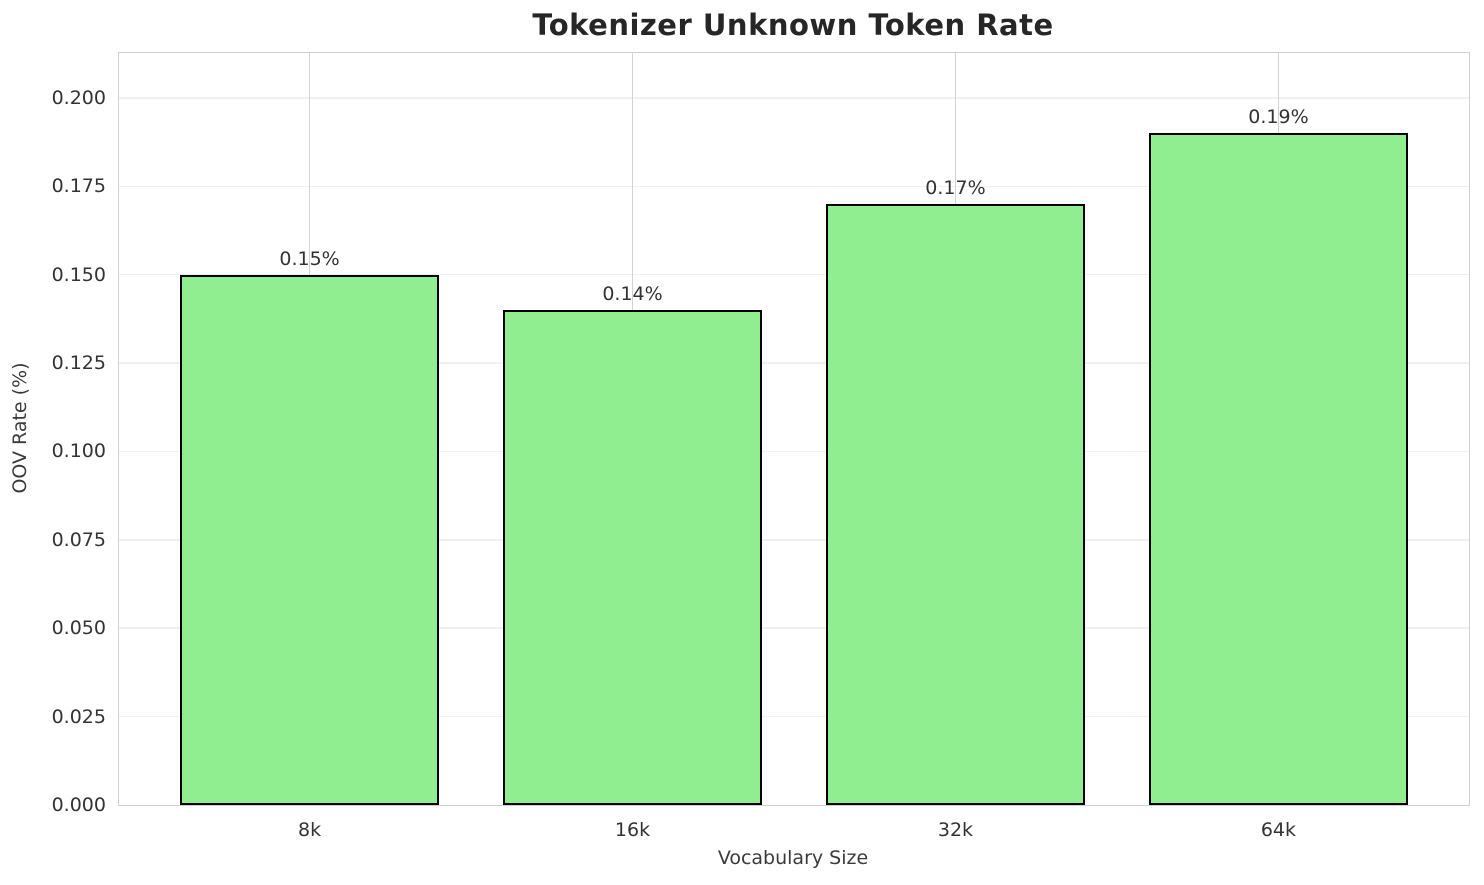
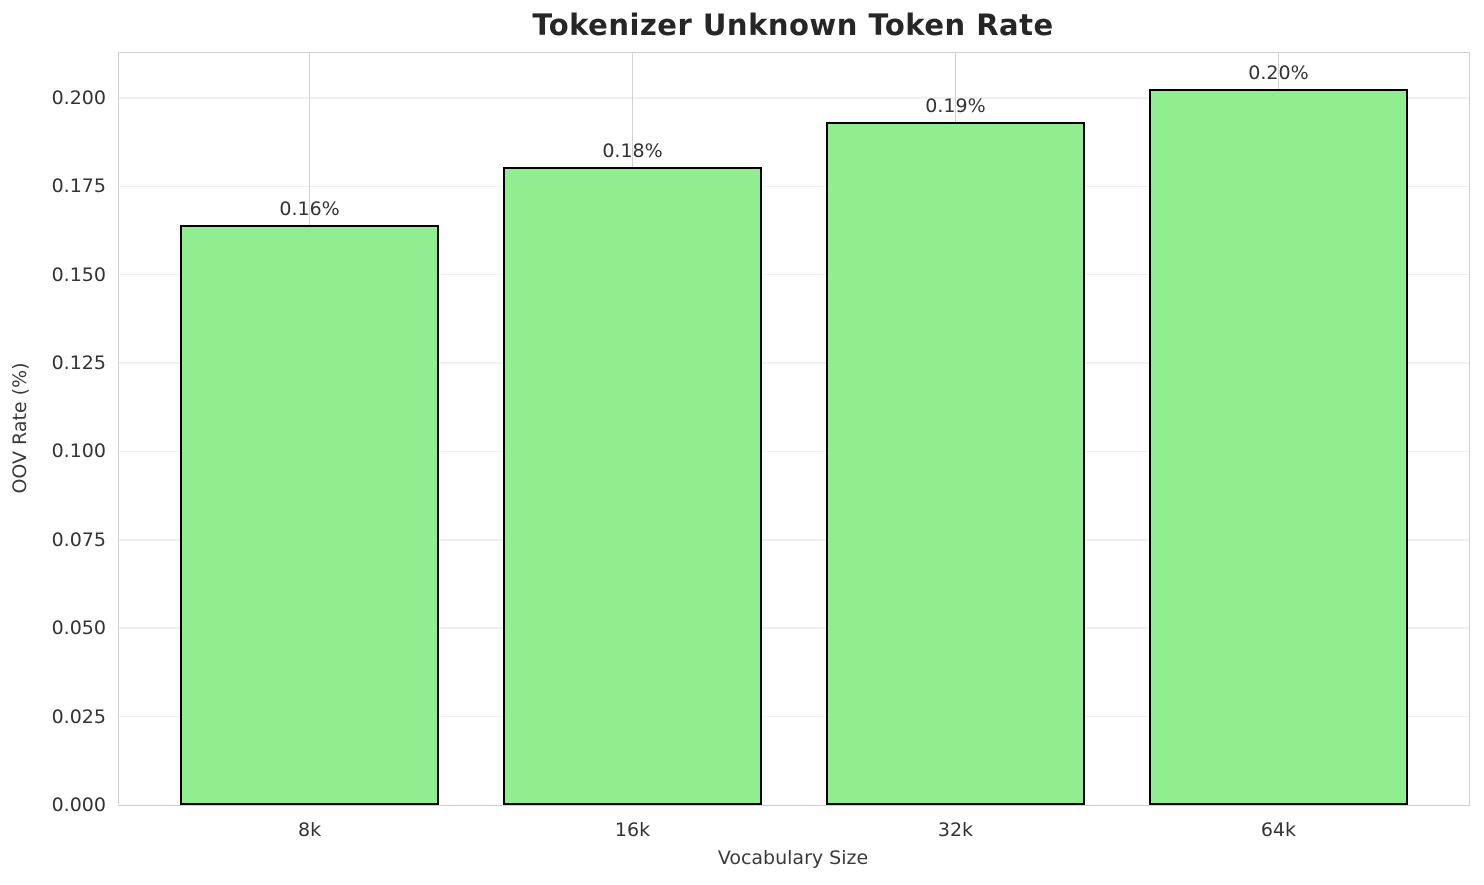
8k: 0.15% -> 0.16%
16k: 0.14% -> 0.18%
32k: 0.17% -> 0.19%
64k: 0.19% -> 0.20%
